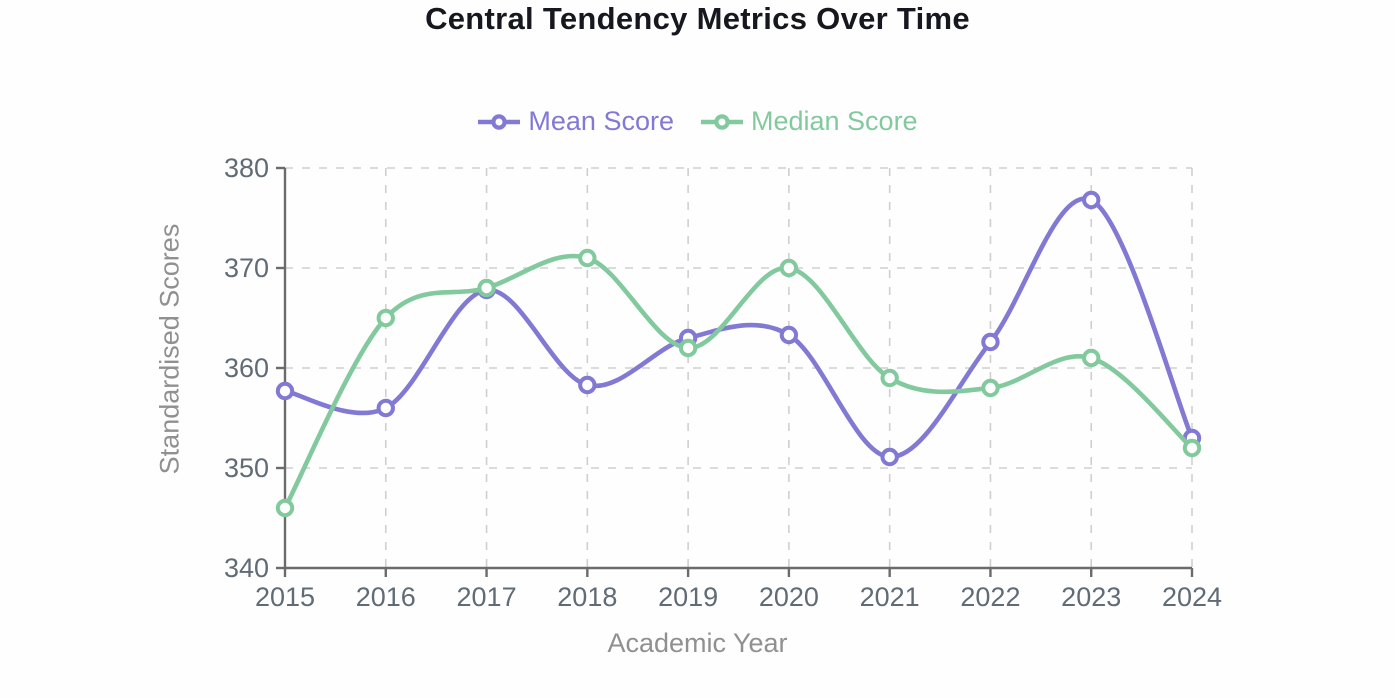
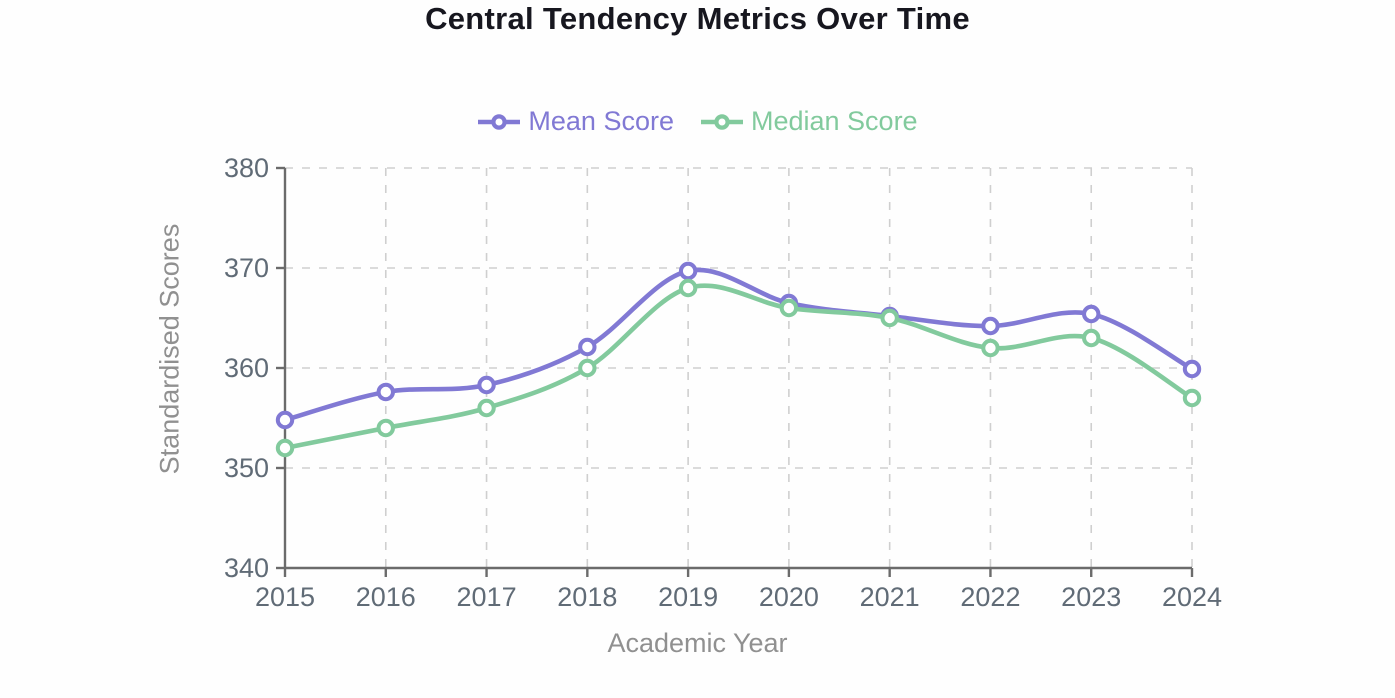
Mean Score/2015: 357.7 -> 354.8
Median Score/2015: 346 -> 352
Mean Score/2016: 356.0 -> 357.6
Median Score/2016: 365 -> 354
Mean Score/2017: 367.8 -> 358.3
Median Score/2017: 368 -> 356
Mean Score/2018: 358.3 -> 362.1
Median Score/2018: 371 -> 360
Mean Score/2019: 363.0 -> 369.7
Median Score/2019: 362 -> 368
Mean Score/2020: 363.3 -> 366.5
Median Score/2020: 370 -> 366
Mean Score/2021: 351.1 -> 365.2
Median Score/2021: 359 -> 365
Mean Score/2022: 362.6 -> 364.2
Median Score/2022: 358 -> 362
Mean Score/2023: 376.8 -> 365.4
Median Score/2023: 361 -> 363
Mean Score/2024: 353.0 -> 359.9
Median Score/2024: 352 -> 357
